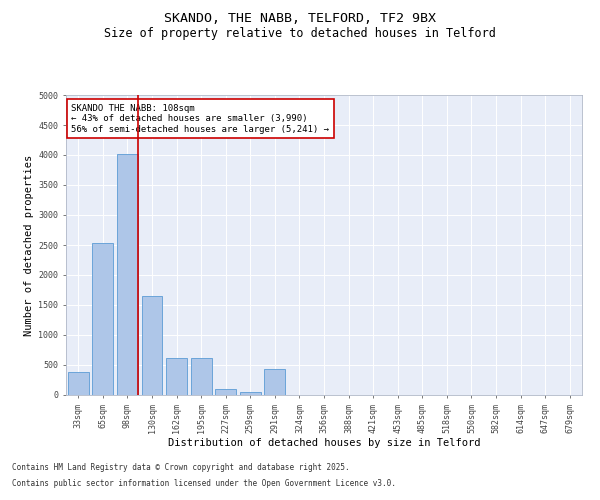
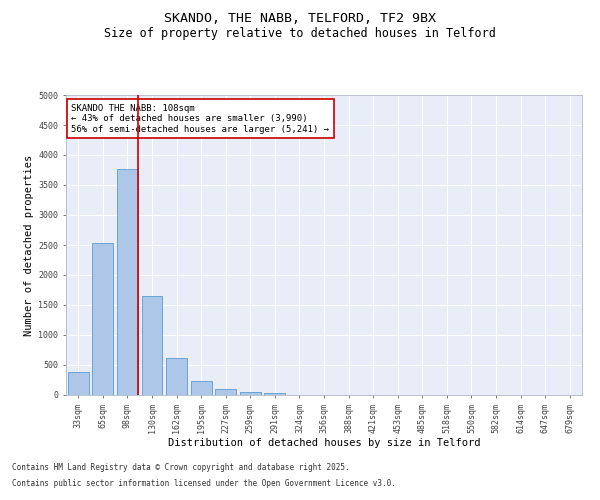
98sqm: 4020 -> 3760
195sqm: 620 -> 230
291sqm: 440 -> 40
